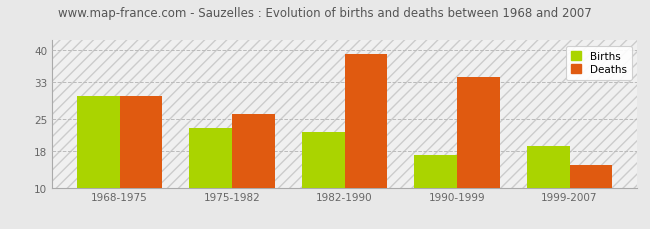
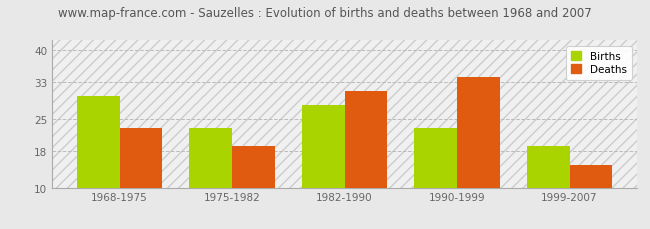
Deaths/1968-1975: 30 -> 23
Deaths/1975-1982: 26 -> 19
Births/1982-1990: 22 -> 28
Deaths/1982-1990: 39 -> 31
Births/1990-1999: 17 -> 23
